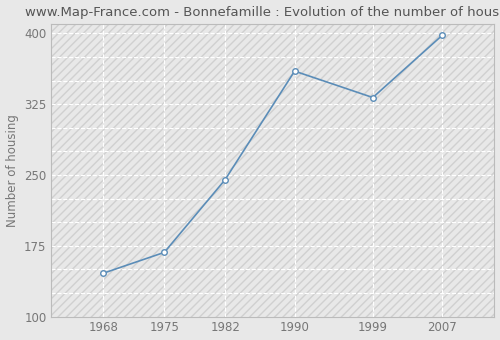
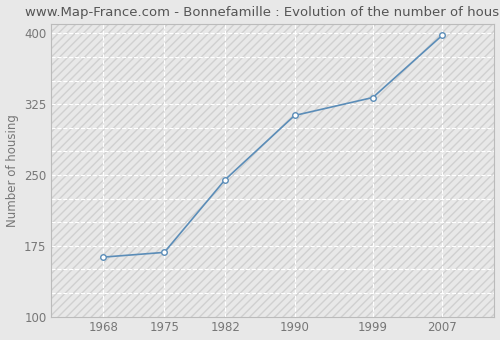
1968: 146 -> 163
1990: 360 -> 313
